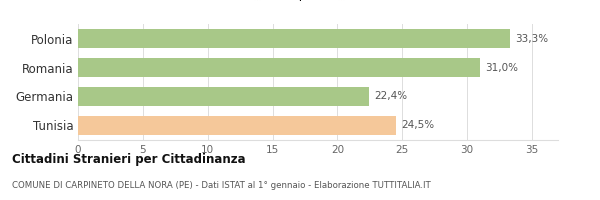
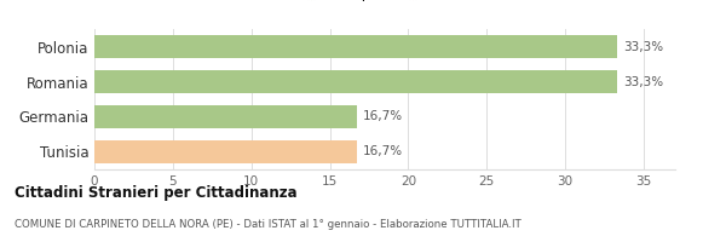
Romania: 31,0% -> 33,3%
Germania: 22,4% -> 16,7%
Tunisia: 24,5% -> 16,7%
